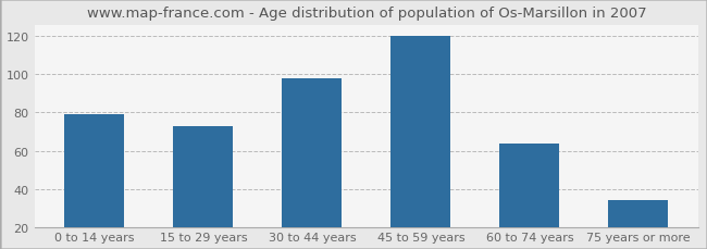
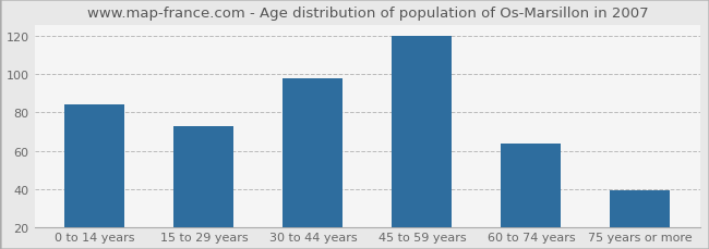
0 to 14 years: 79 -> 84
75 years or more: 34 -> 39
